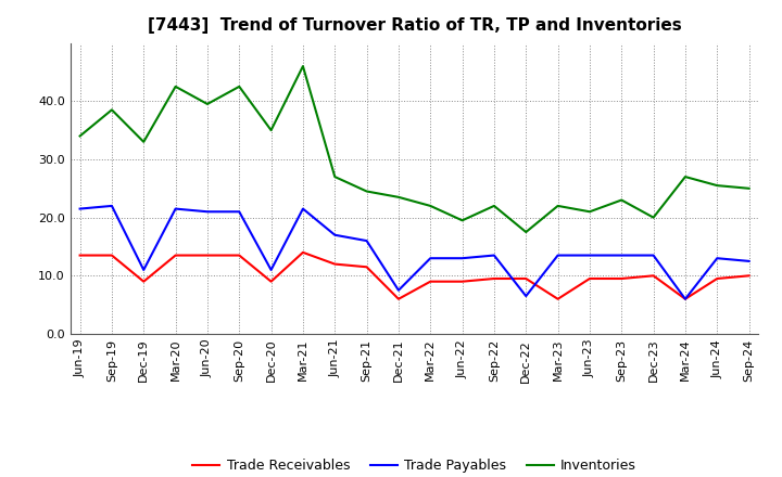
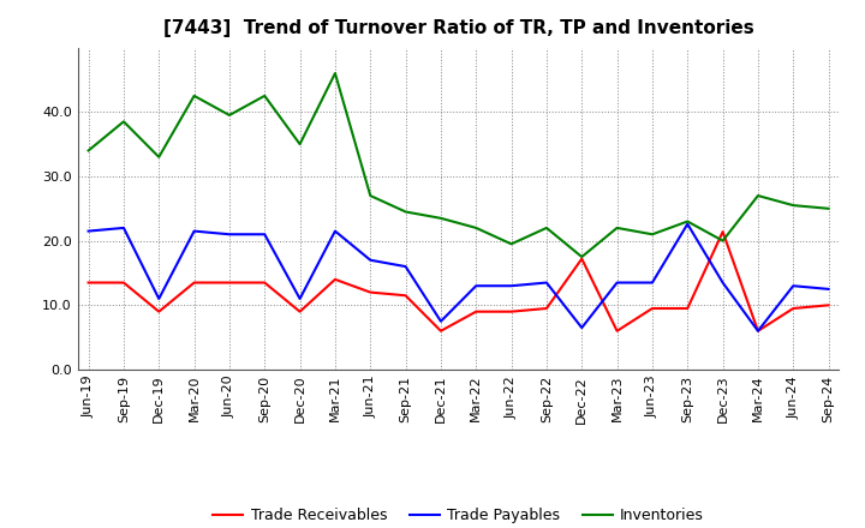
Trade Receivables/Dec-22: 9.5 -> 17.2
Trade Payables/Sep-23: 13.5 -> 22.6
Trade Receivables/Dec-23: 10.0 -> 21.4
